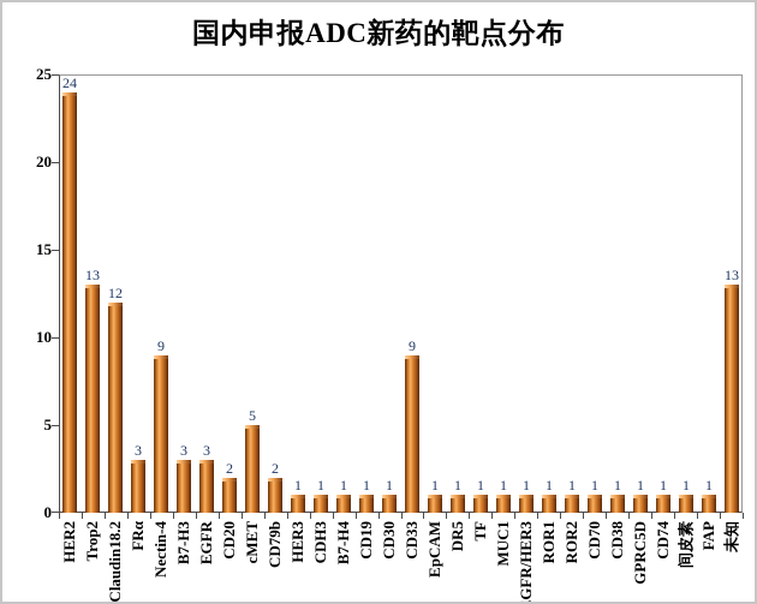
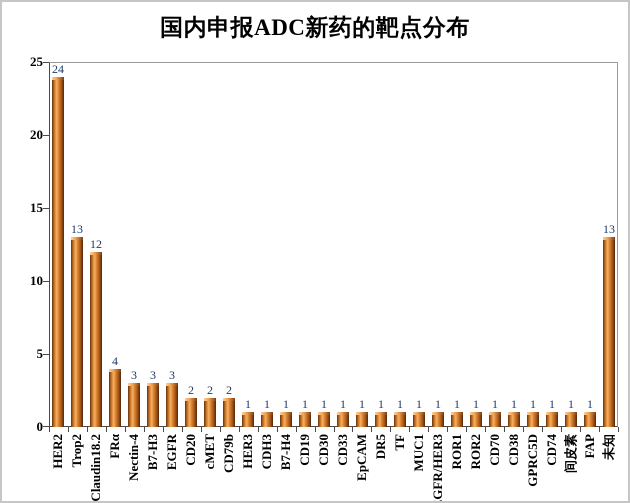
FRα: 3 -> 4
Nectin-4: 9 -> 3
cMET: 5 -> 2
CD33: 9 -> 1
